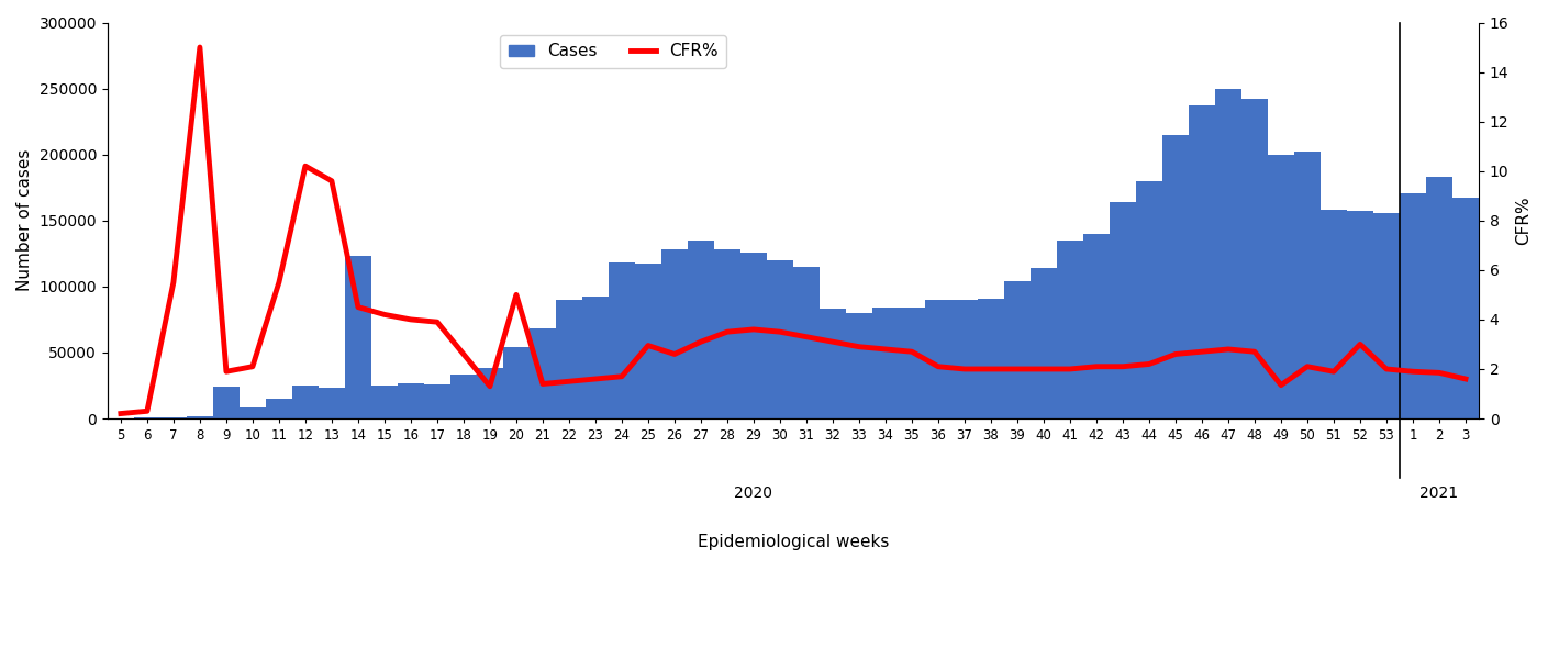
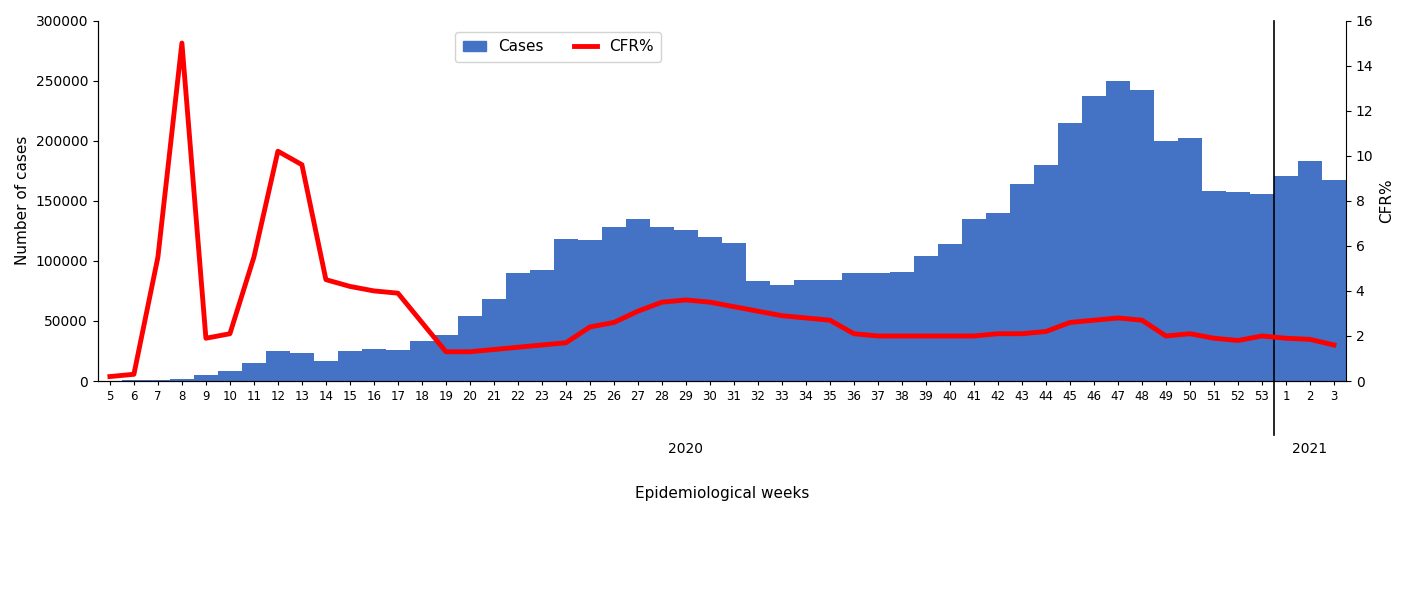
Cases/9: 24000 -> 5000
Cases/14: 123000 -> 17000
CFR%/20: 5.00 -> 1.30
CFR%/25: 2.95 -> 2.40
CFR%/49: 1.35 -> 2.00
CFR%/52: 3.00 -> 1.80
